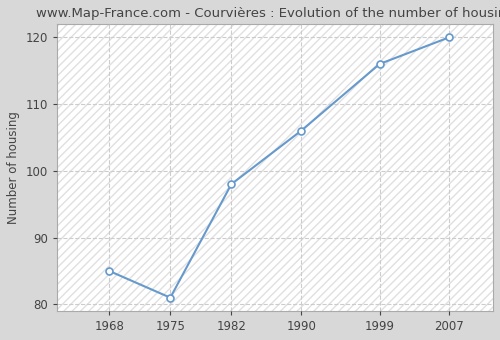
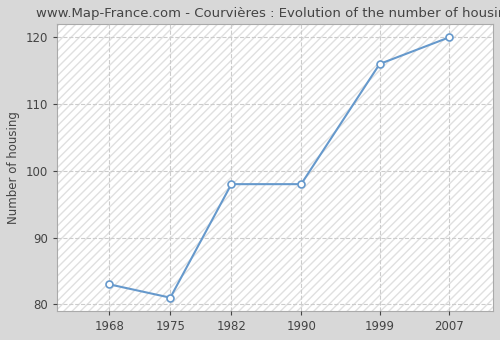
1968: 85 -> 83
1990: 106 -> 98
